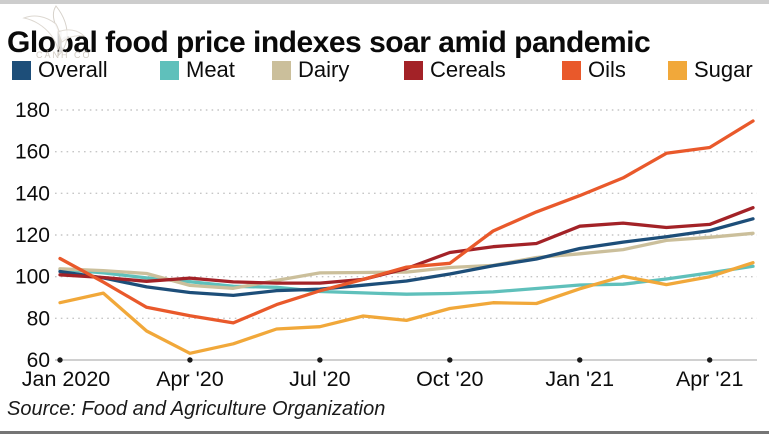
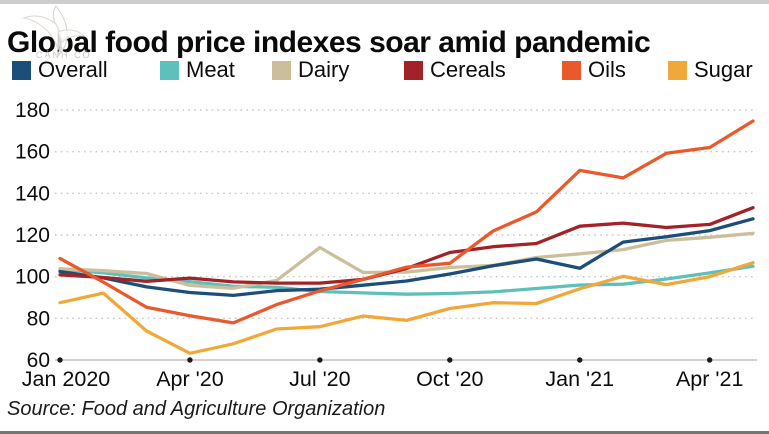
Dairy/Jul '20: 102 -> 114
Overall/Jan '21: 114 -> 104
Oils/Jan '21: 139 -> 151
